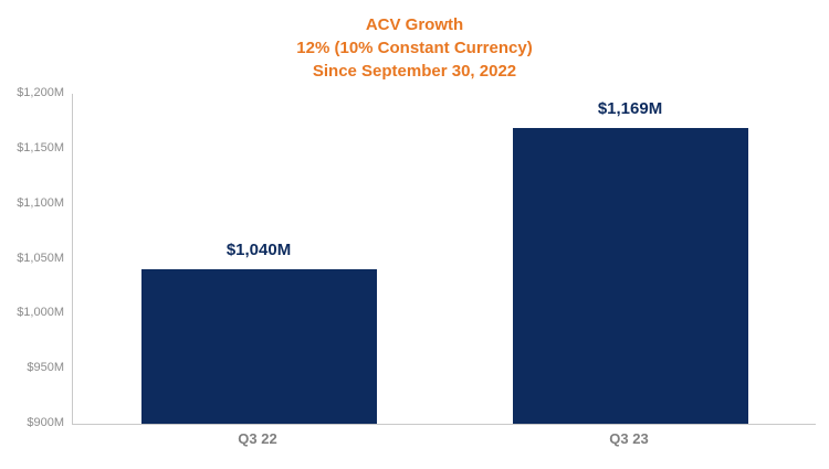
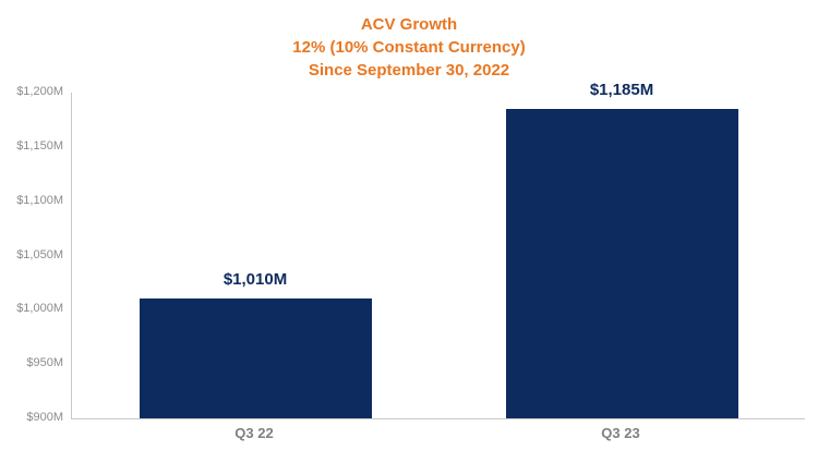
Q3 22: $1,040M -> $1,010M
Q3 23: $1,169M -> $1,185M
